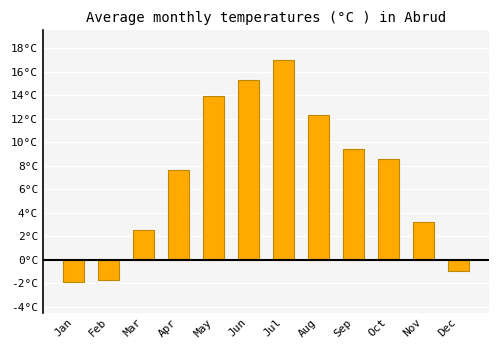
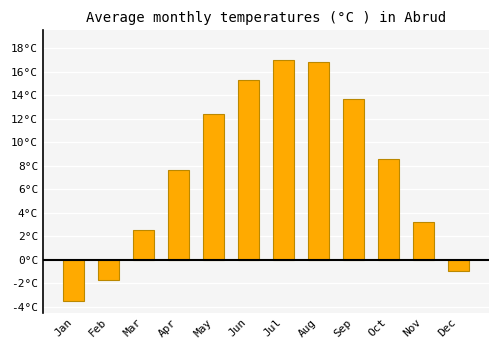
Jan: -1.9°C -> -3.5°C
May: 13.9°C -> 12.4°C
Aug: 12.3°C -> 16.8°C
Sep: 9.4°C -> 13.7°C
